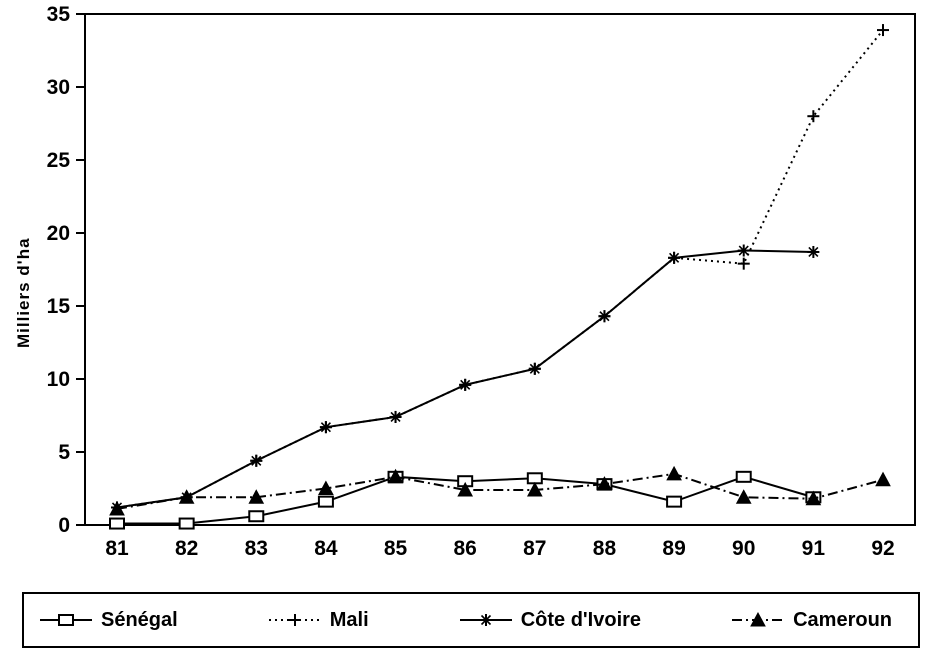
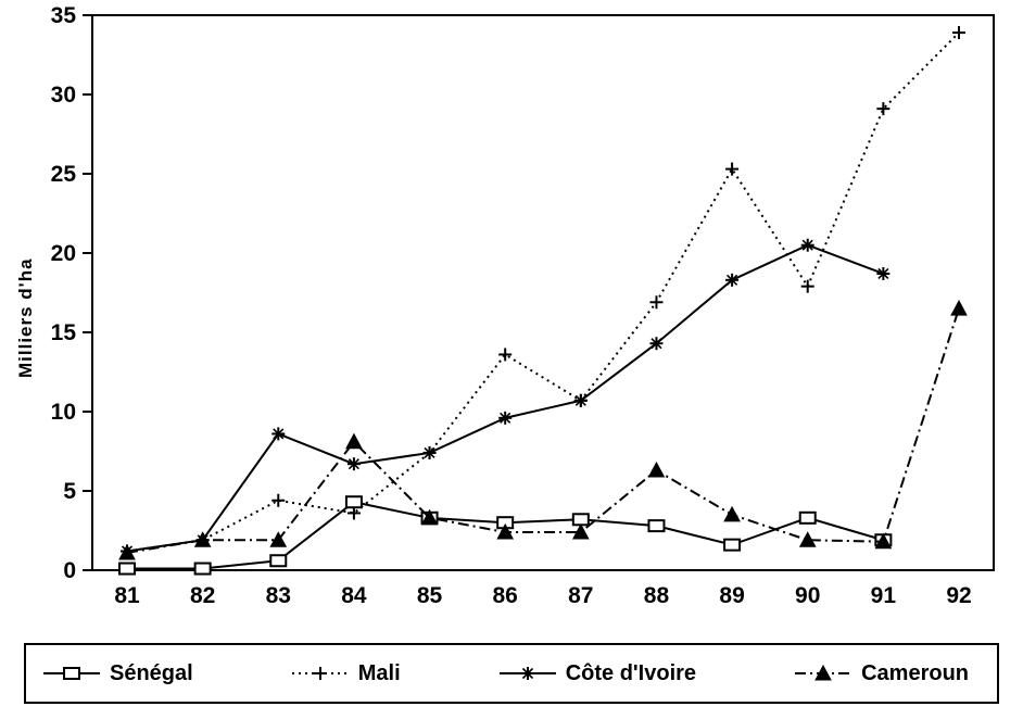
Côte d'Ivoire/83: 4.4 -> 8.6
Sénégal/84: 1.6 -> 4.3
Mali/84: 6.7 -> 3.6
Cameroun/84: 2.5 -> 8.1
Mali/86: 9.6 -> 13.6
Mali/88: 14.3 -> 16.9
Cameroun/88: 2.8 -> 6.3
Mali/89: 18.3 -> 25.3
Côte d'Ivoire/90: 18.8 -> 20.5
Mali/91: 28.0 -> 29.1
Cameroun/92: 3.1 -> 16.5
